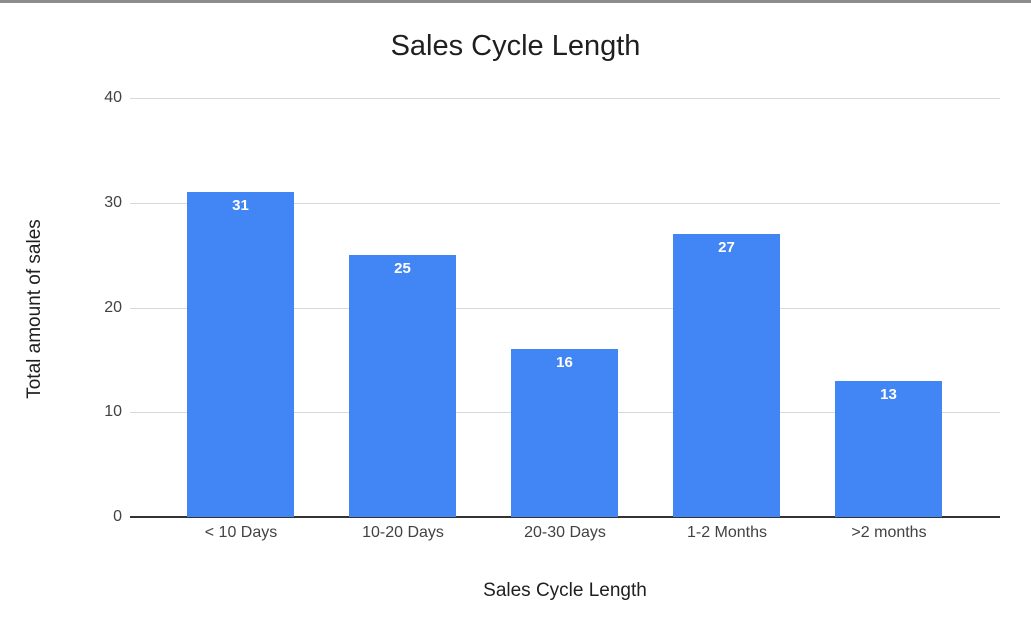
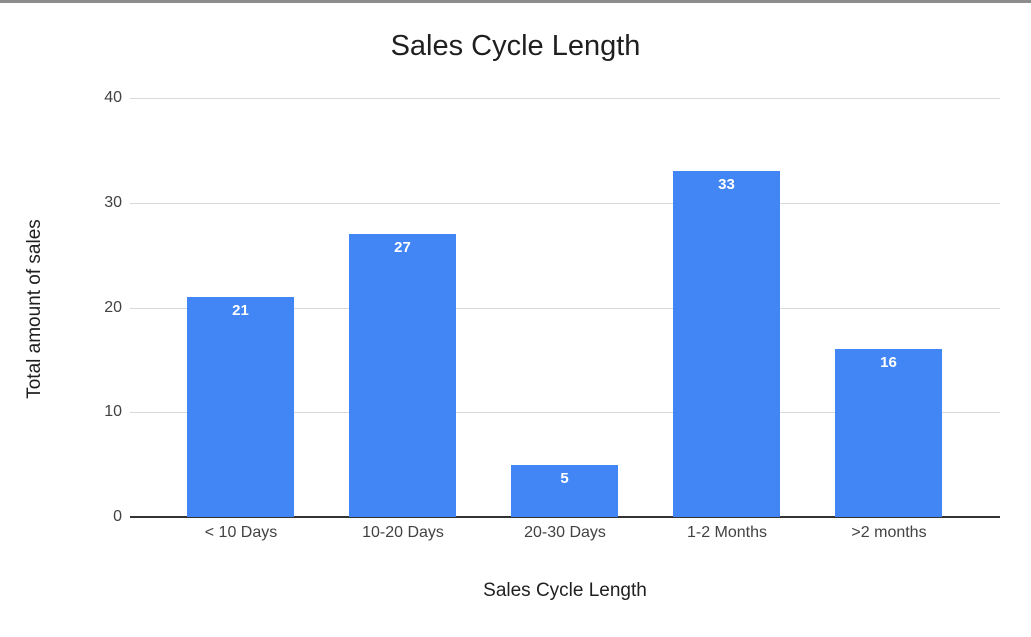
< 10 Days: 31 -> 21
10-20 Days: 25 -> 27
20-30 Days: 16 -> 5
1-2 Months: 27 -> 33
>2 months: 13 -> 16
